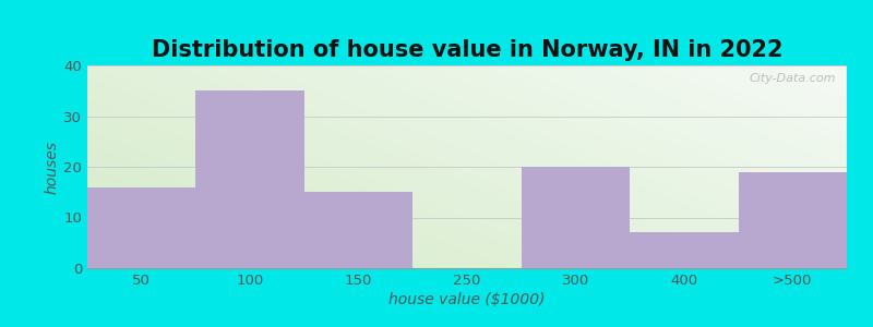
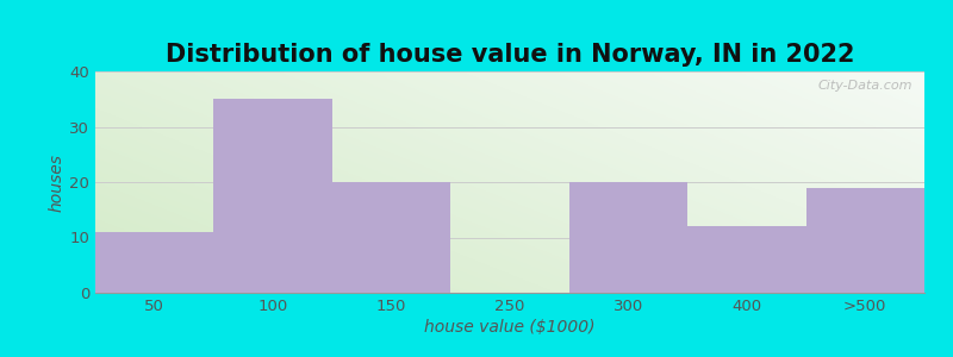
50: 16 -> 11
150: 15 -> 20
400: 7 -> 12
